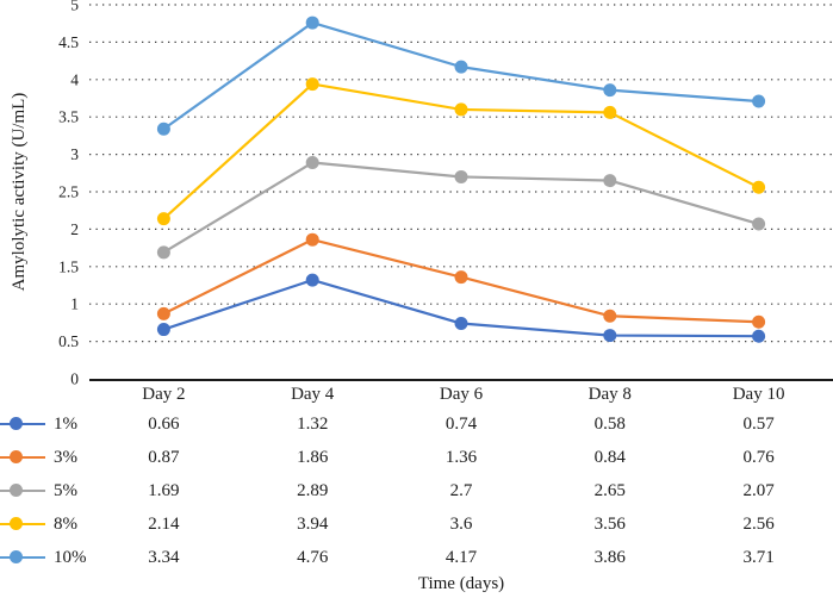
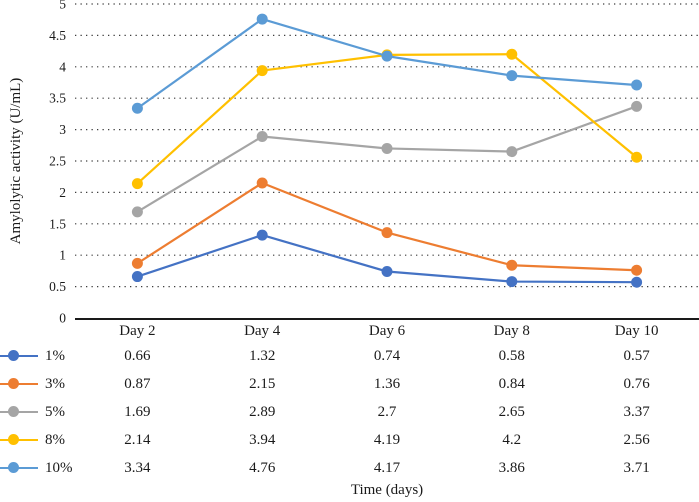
3%/Day 4: 1.86 -> 2.15
8%/Day 6: 3.6 -> 4.19
8%/Day 8: 3.56 -> 4.2
5%/Day 10: 2.07 -> 3.37
